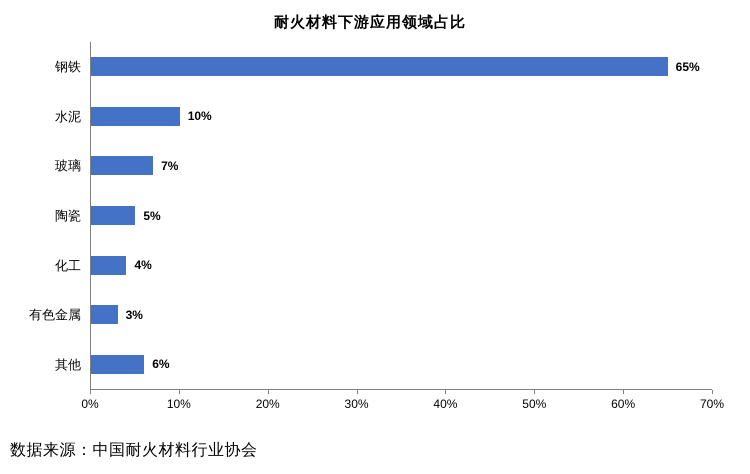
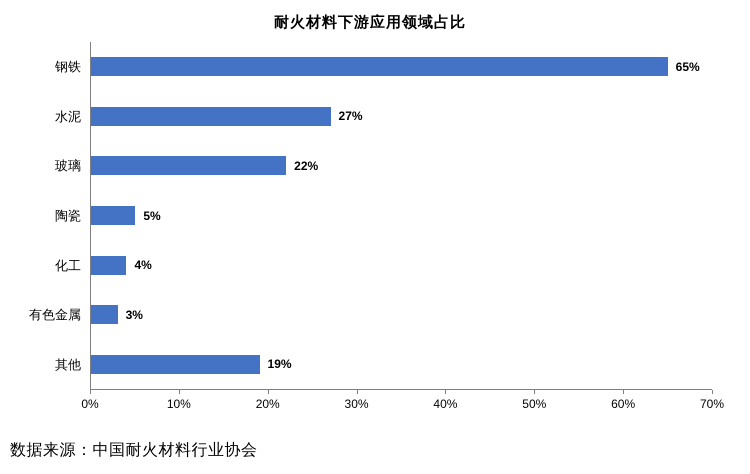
水泥: 10% -> 27%
玻璃: 7% -> 22%
其他: 6% -> 19%
